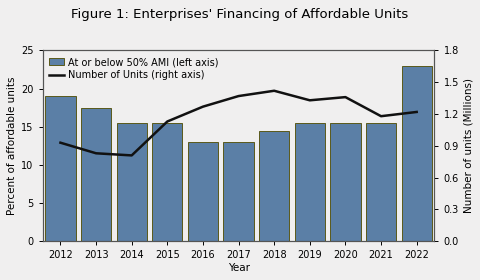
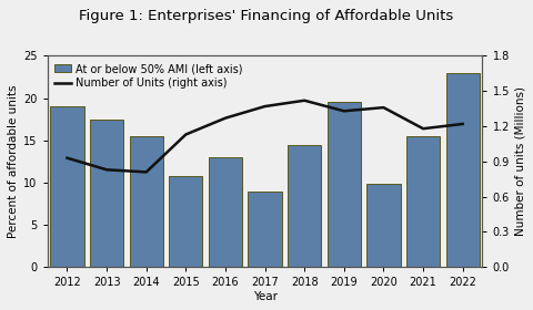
At or below 50% AMI (left axis)/2015: 15.5 -> 10.8
At or below 50% AMI (left axis)/2017: 13.0 -> 9.0
At or below 50% AMI (left axis)/2019: 15.5 -> 19.6
At or below 50% AMI (left axis)/2020: 15.5 -> 9.8
